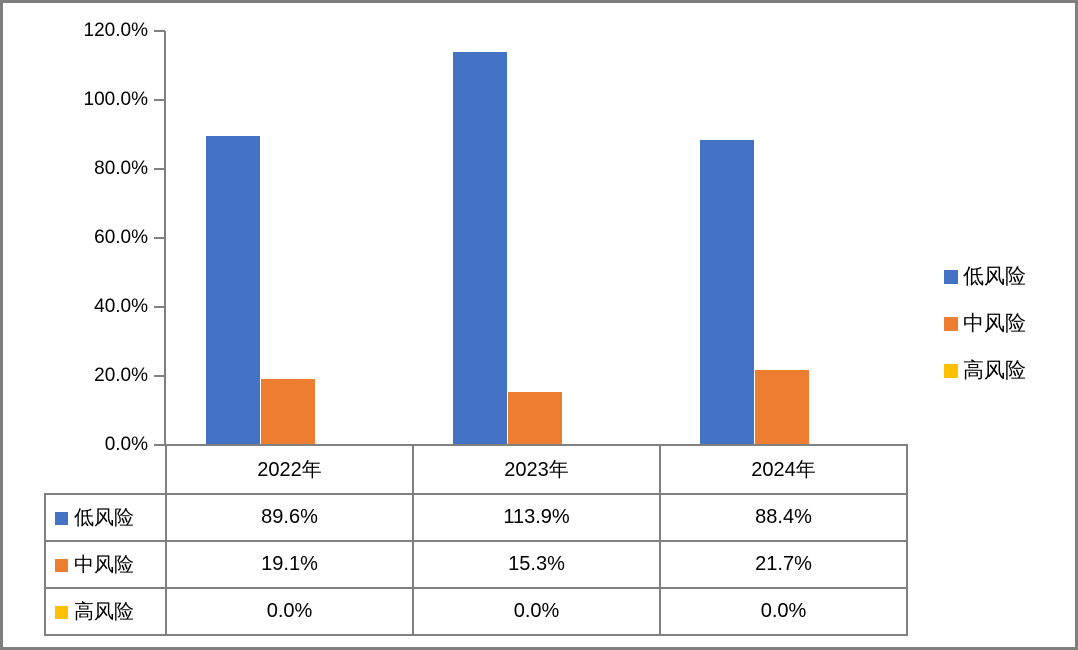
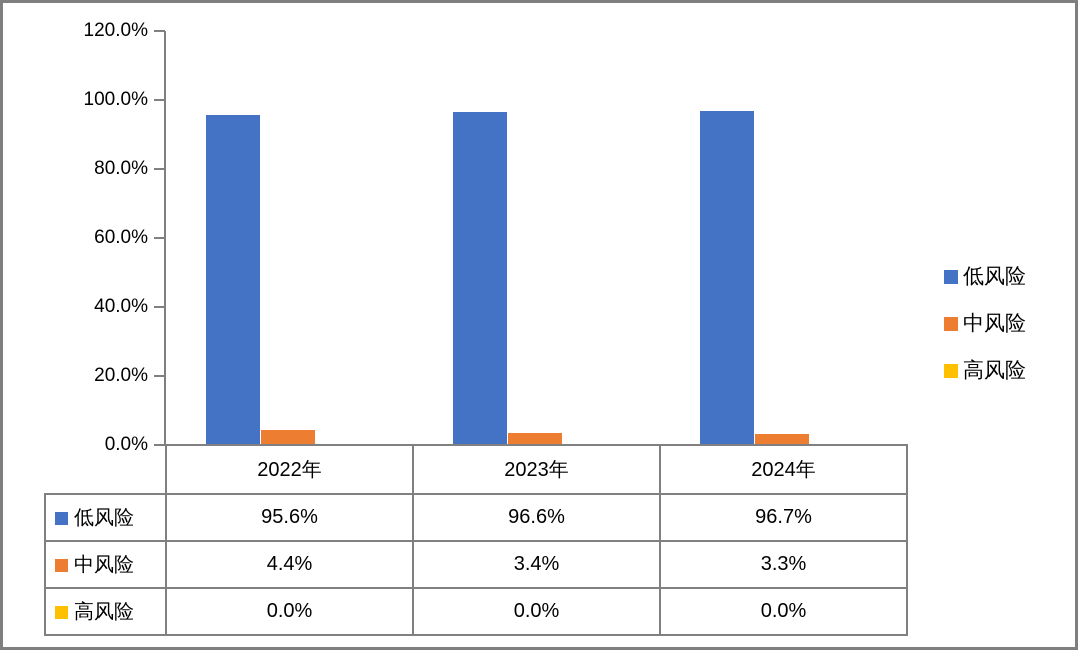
低风险/2022年: 89.6% -> 95.6%
中风险/2022年: 19.1% -> 4.4%
低风险/2023年: 113.9% -> 96.6%
中风险/2023年: 15.3% -> 3.4%
低风险/2024年: 88.4% -> 96.7%
中风险/2024年: 21.7% -> 3.3%
